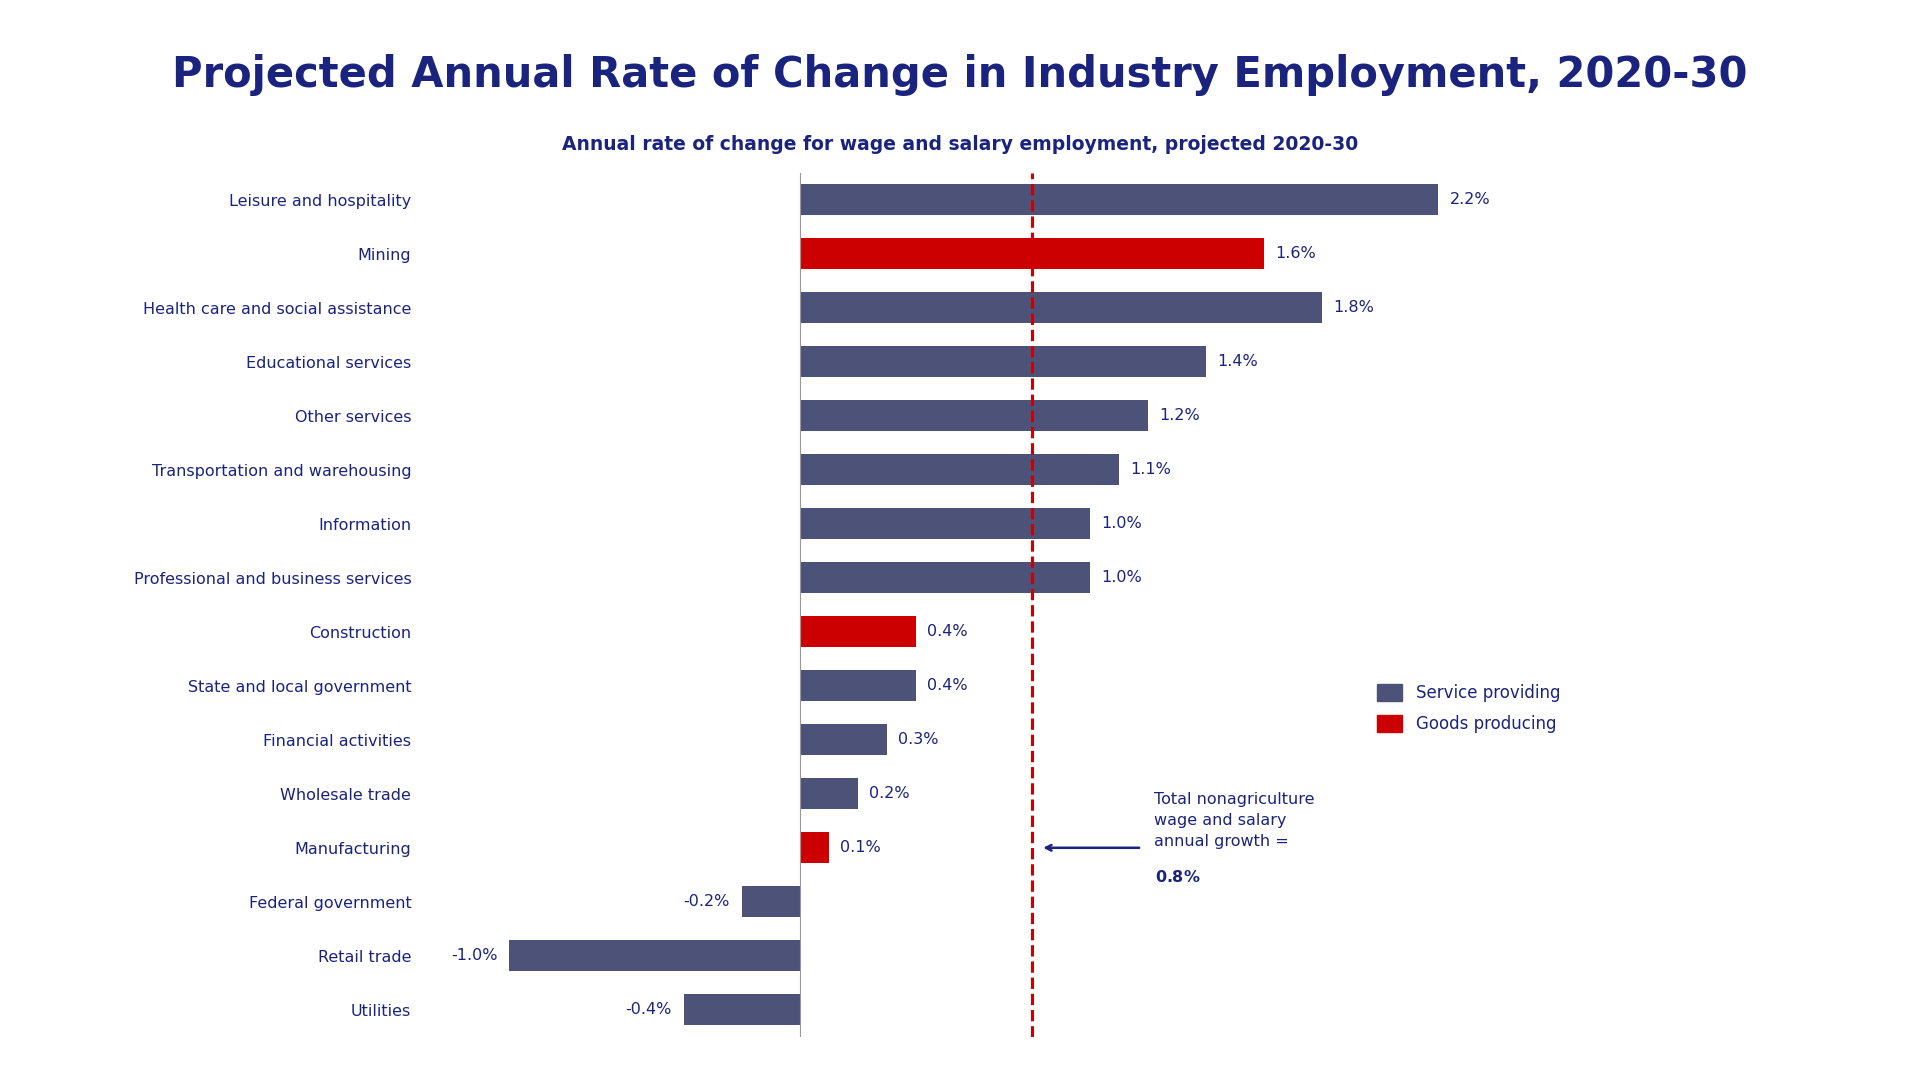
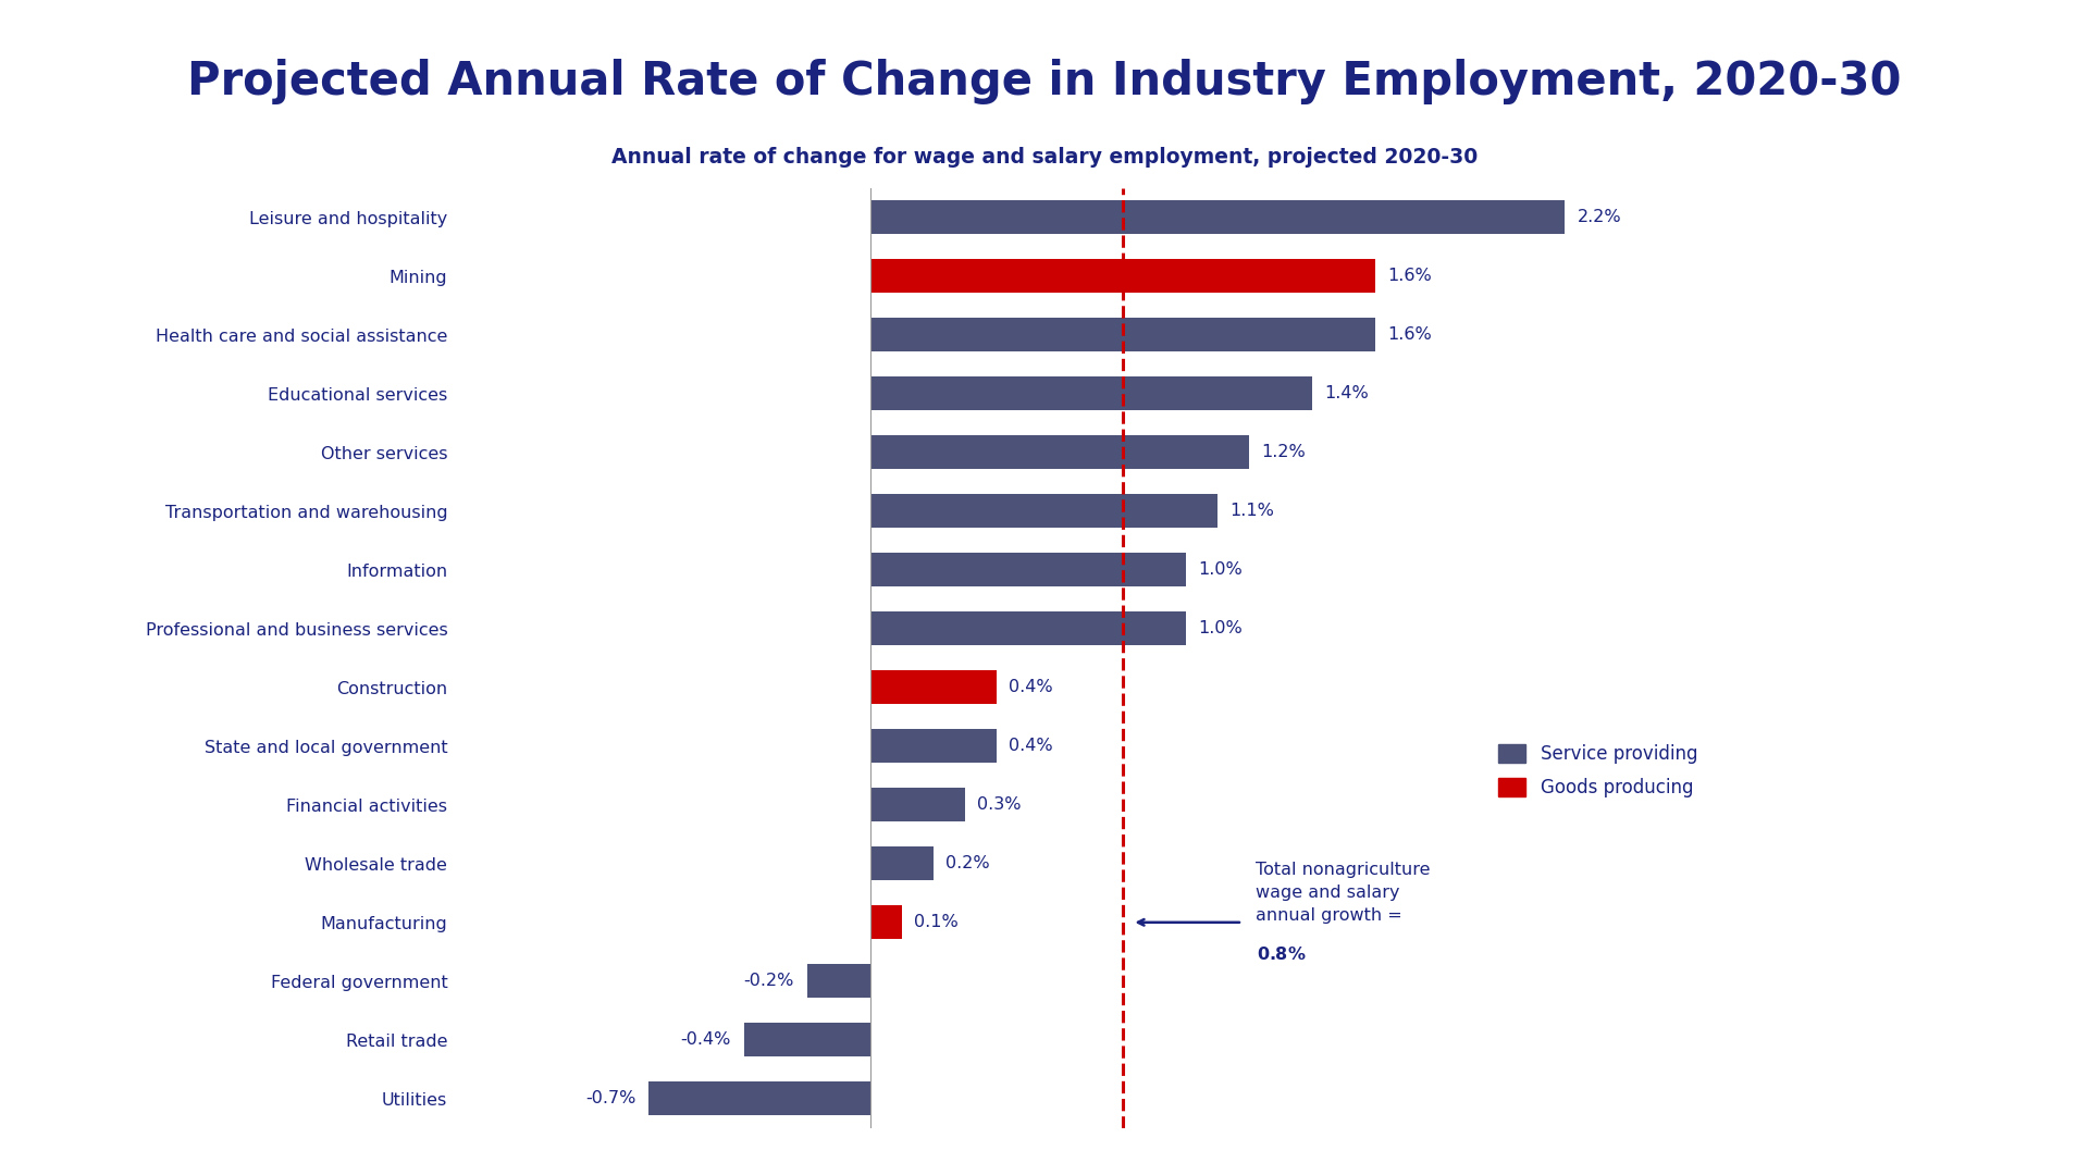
Health care and social assistance: 1.8% -> 1.6%
Retail trade: -1.0% -> -0.4%
Utilities: -0.4% -> -0.7%
